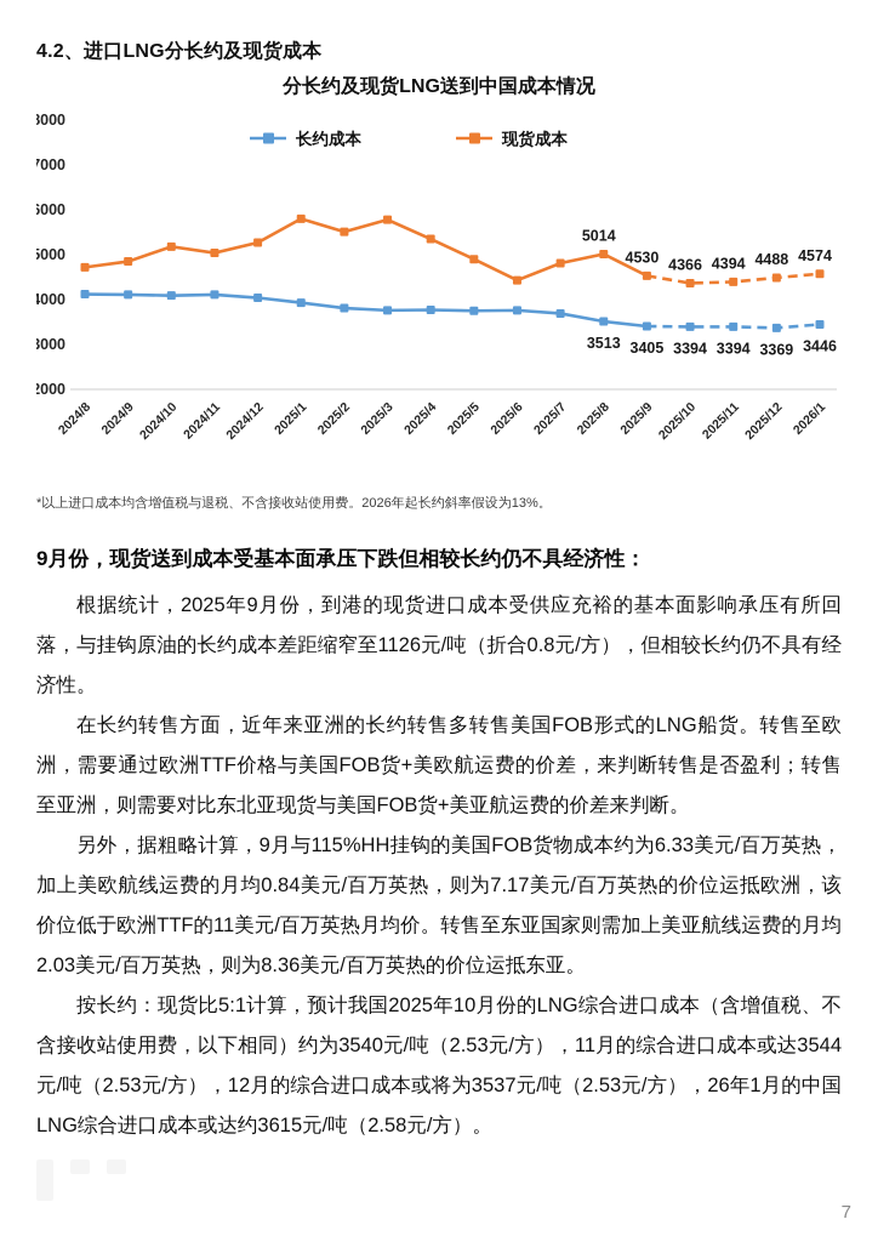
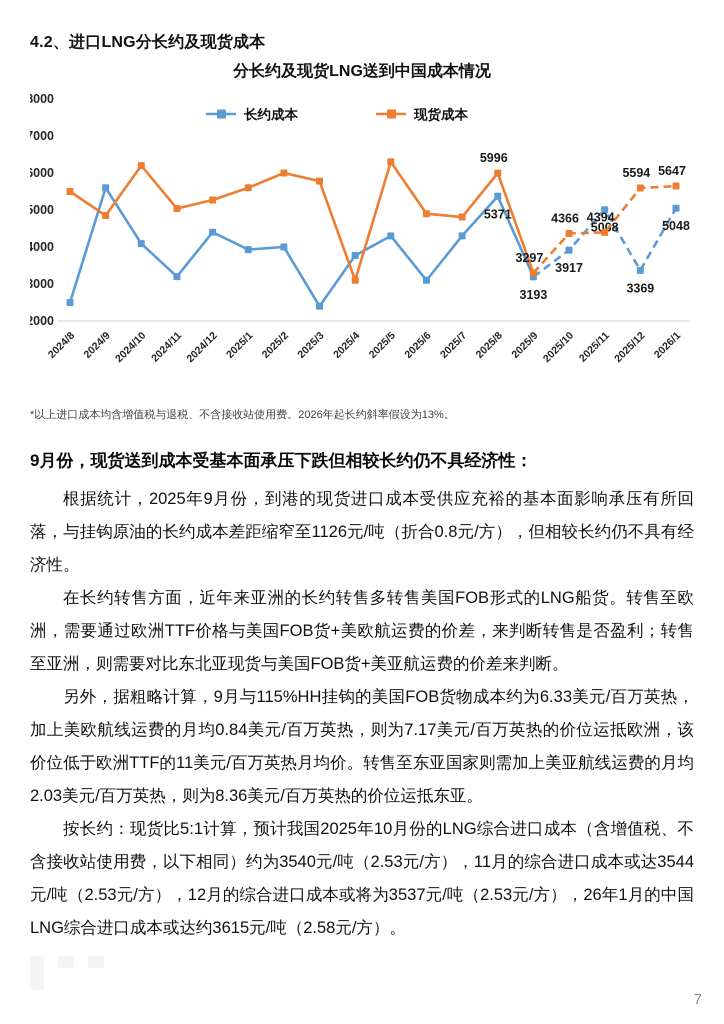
长约成本/2024/8: 4100 -> 2500
现货成本/2024/8: 4700 -> 5500
长约成本/2024/9: 4100 -> 5600
现货成本/2024/10: 5200 -> 6200
长约成本/2024/11: 4100 -> 3200
长约成本/2024/12: 4000 -> 4400
现货成本/2025/1: 5800 -> 5600
长约成本/2025/2: 3800 -> 4000
现货成本/2025/2: 5500 -> 6000
长约成本/2025/3: 3800 -> 2400
现货成本/2025/4: 5400 -> 3100
长约成本/2025/5: 3800 -> 4300
现货成本/2025/5: 4900 -> 6300
长约成本/2025/6: 3800 -> 3100
现货成本/2025/6: 4400 -> 4900
长约成本/2025/7: 3700 -> 4300
长约成本/2025/8: 3513 -> 5371
现货成本/2025/8: 5014 -> 5996
长约成本/2025/9: 3405 -> 3193
现货成本/2025/9: 4530 -> 3297
长约成本/2025/10: 3394 -> 3917
长约成本/2025/11: 3394 -> 5008
现货成本/2025/12: 4488 -> 5594
长约成本/2026/1: 3446 -> 5048
现货成本/2026/1: 4574 -> 5647
